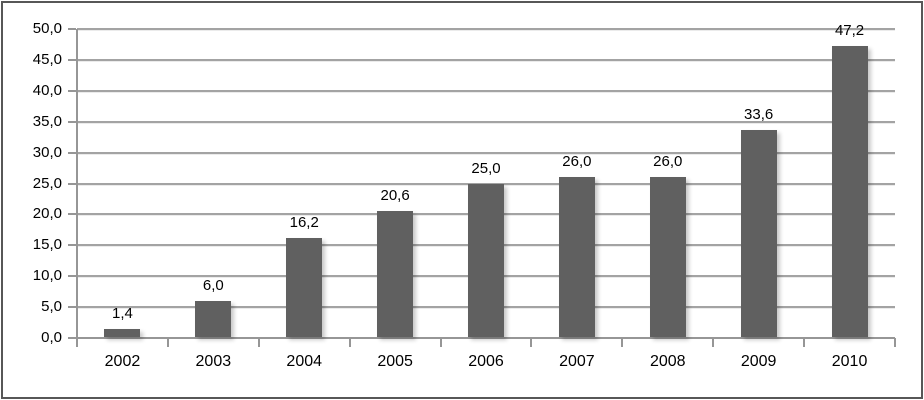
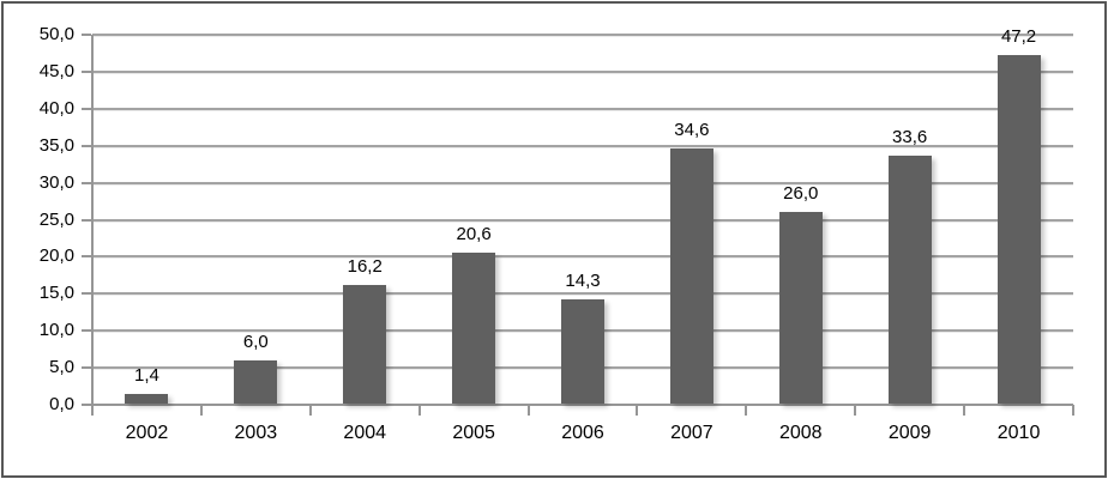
2006: 25,0 -> 14,3
2007: 26,0 -> 34,6
